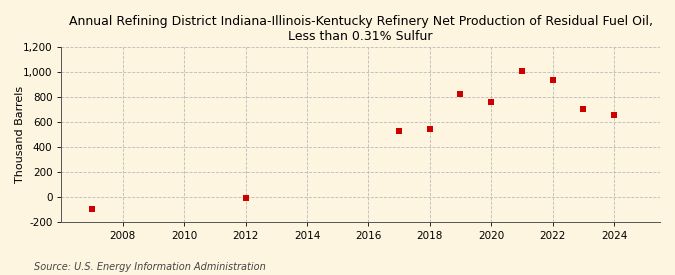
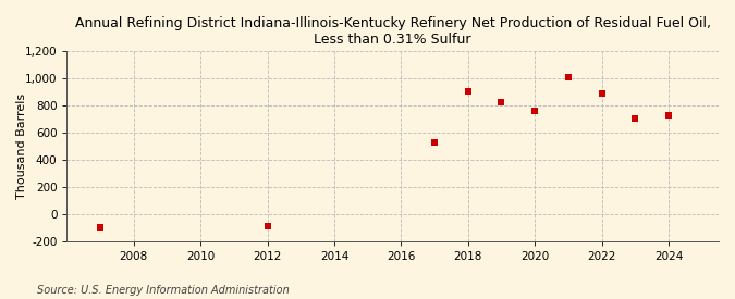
2012: -10 -> -90
2018: 540 -> 900
2022: 940 -> 890
2024: 660 -> 730
